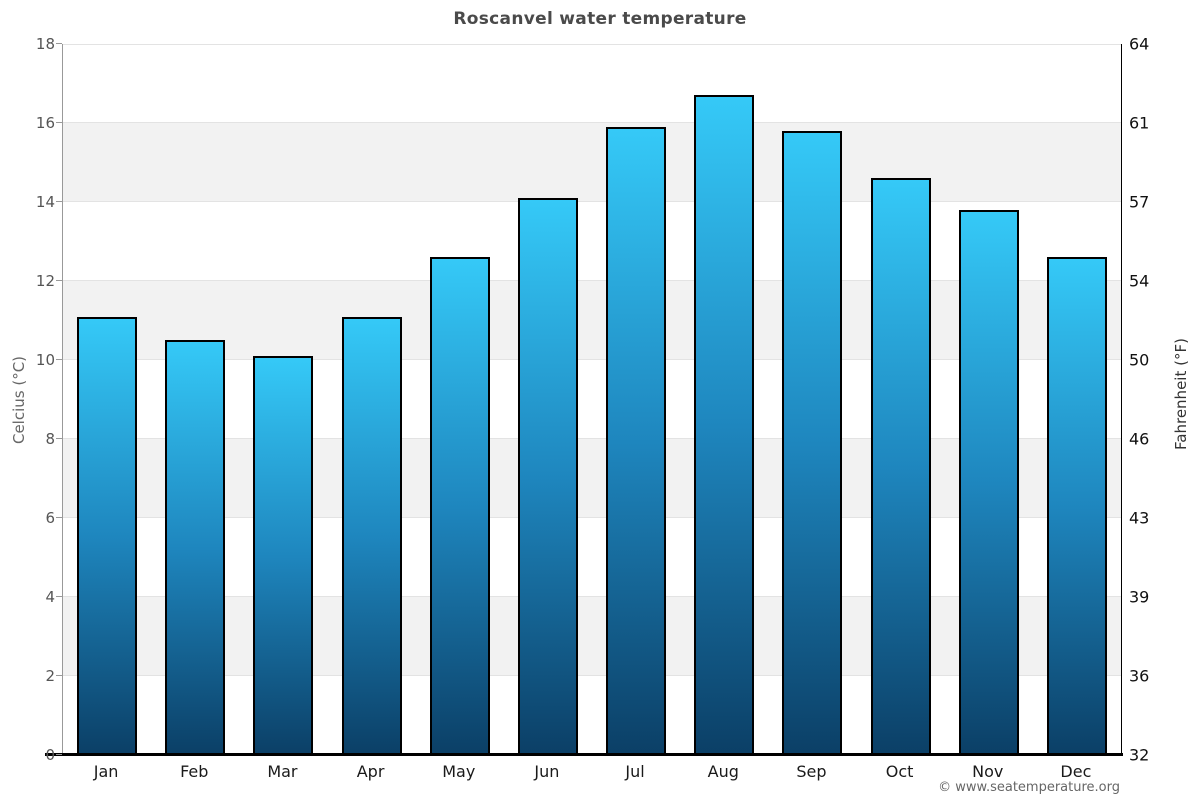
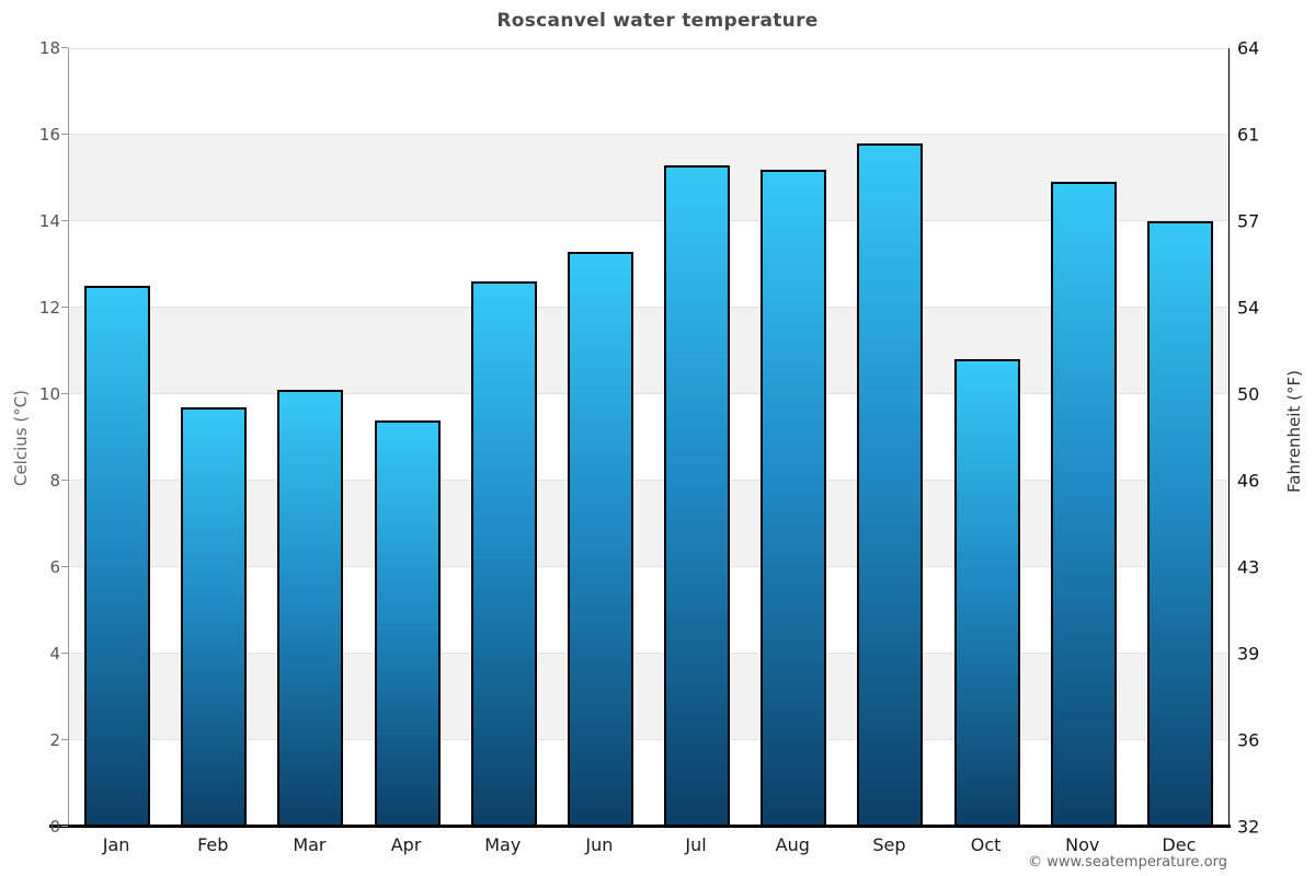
Jan: 11.1 -> 12.5
Feb: 10.5 -> 9.7
Apr: 11.1 -> 9.4
Jun: 14.1 -> 13.3
Jul: 15.9 -> 15.3
Aug: 16.7 -> 15.2
Oct: 14.6 -> 10.8
Nov: 13.8 -> 14.9
Dec: 12.6 -> 14.0
